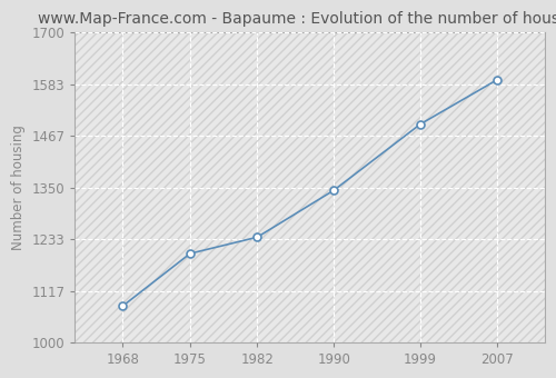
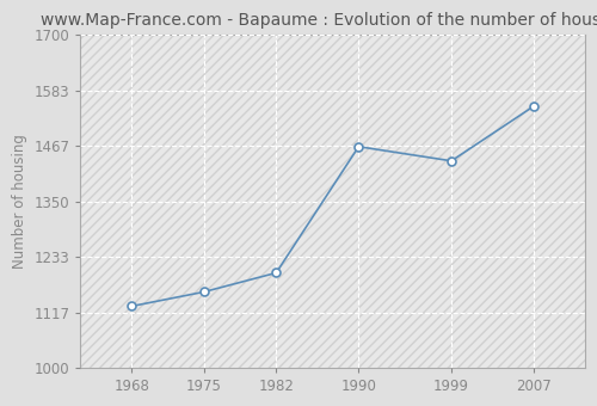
1968: 1083 -> 1130
1975: 1201 -> 1160
1982: 1238 -> 1200
1990: 1344 -> 1465
1999: 1493 -> 1435
2007: 1593 -> 1550
